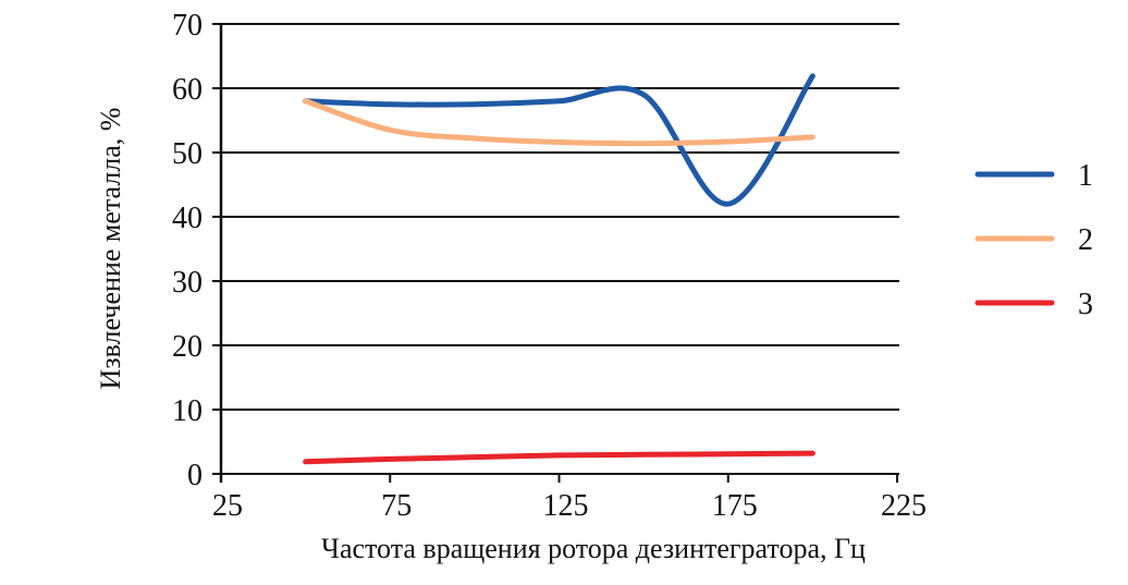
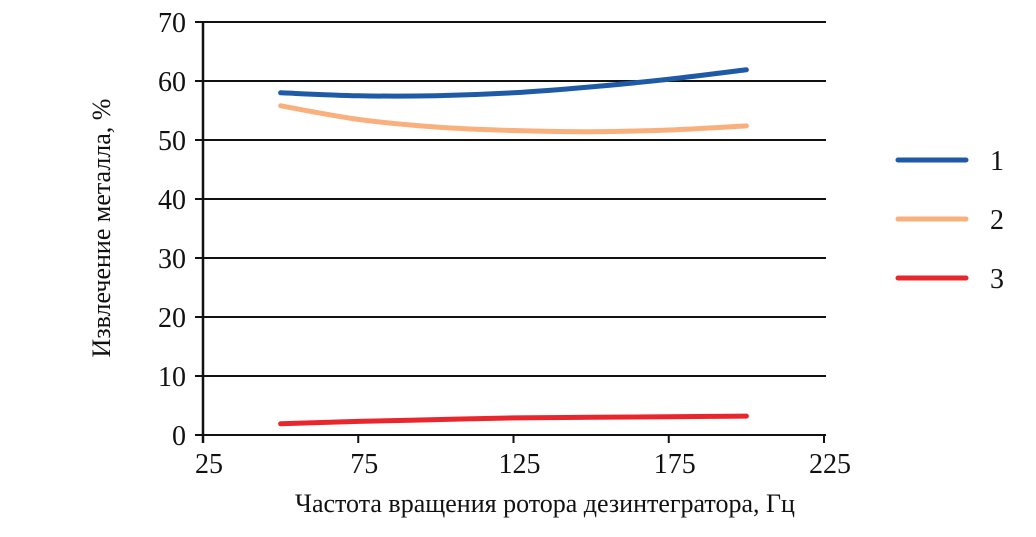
2/50: 58 -> 56
1/175: 42 -> 60
